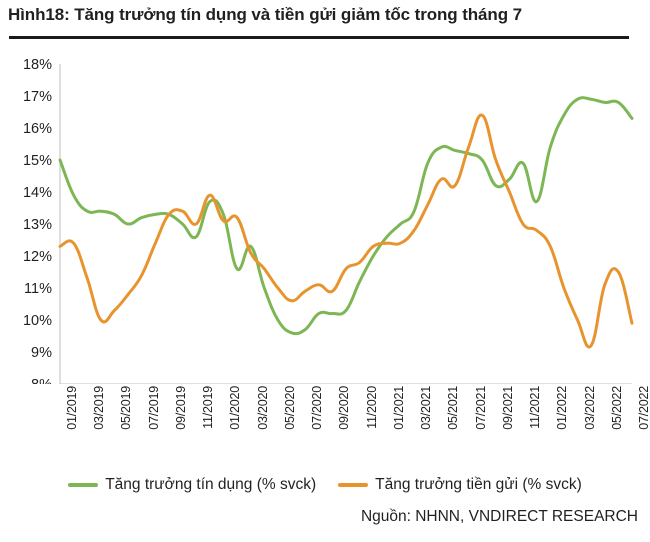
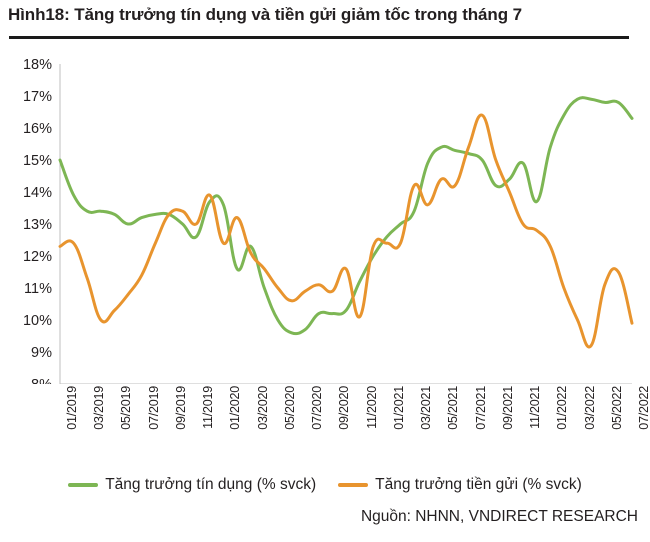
Tăng trưởng tín dụng (% svck)/01/2020: 13.3% -> 13.6%
Tăng trưởng tiền gửi (% svck)/01/2020: 13.1% -> 12.4%
Tăng trưởng tiền gửi (% svck)/11/2020: 11.8% -> 10.1%
Tăng trưởng tiền gửi (% svck)/03/2021: 12.8% -> 14.2%
